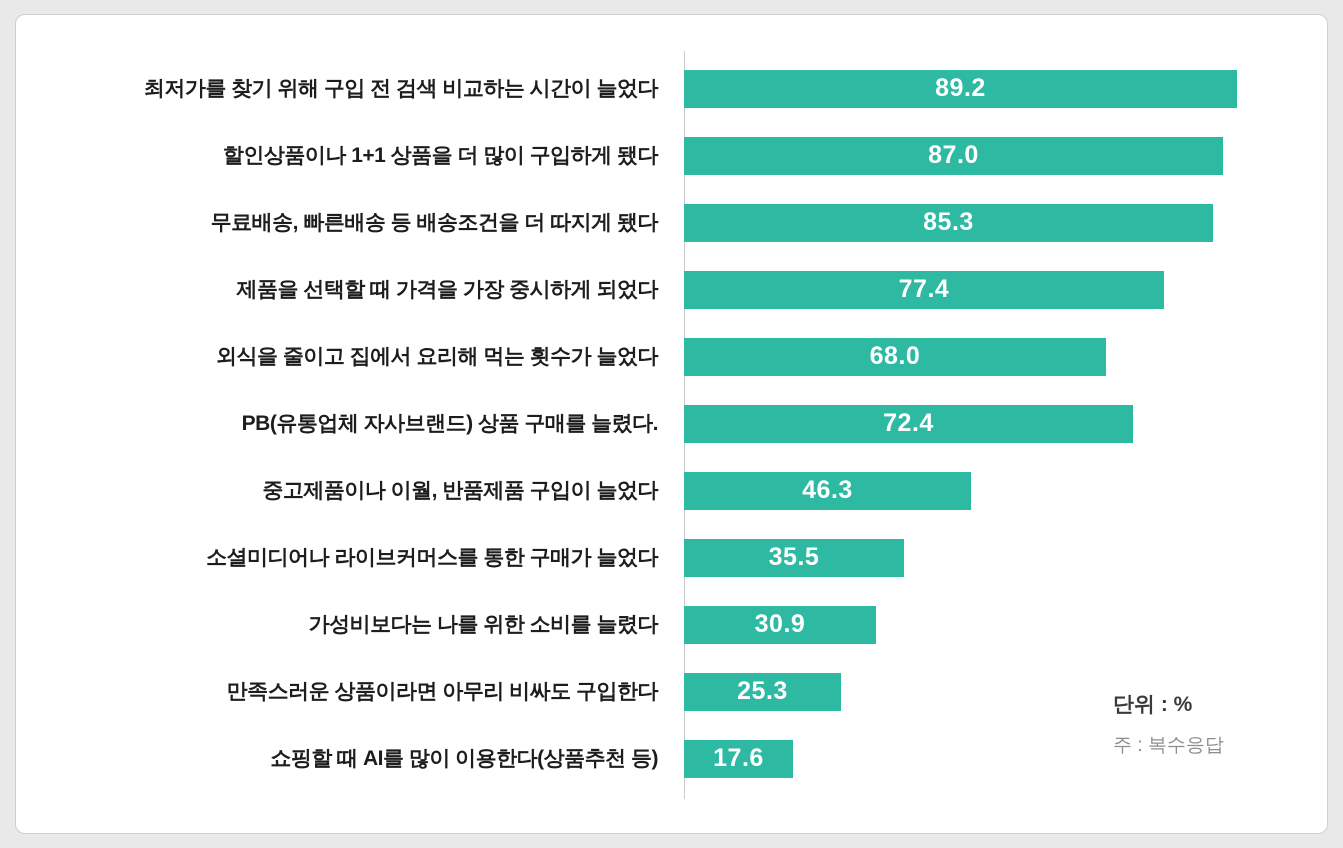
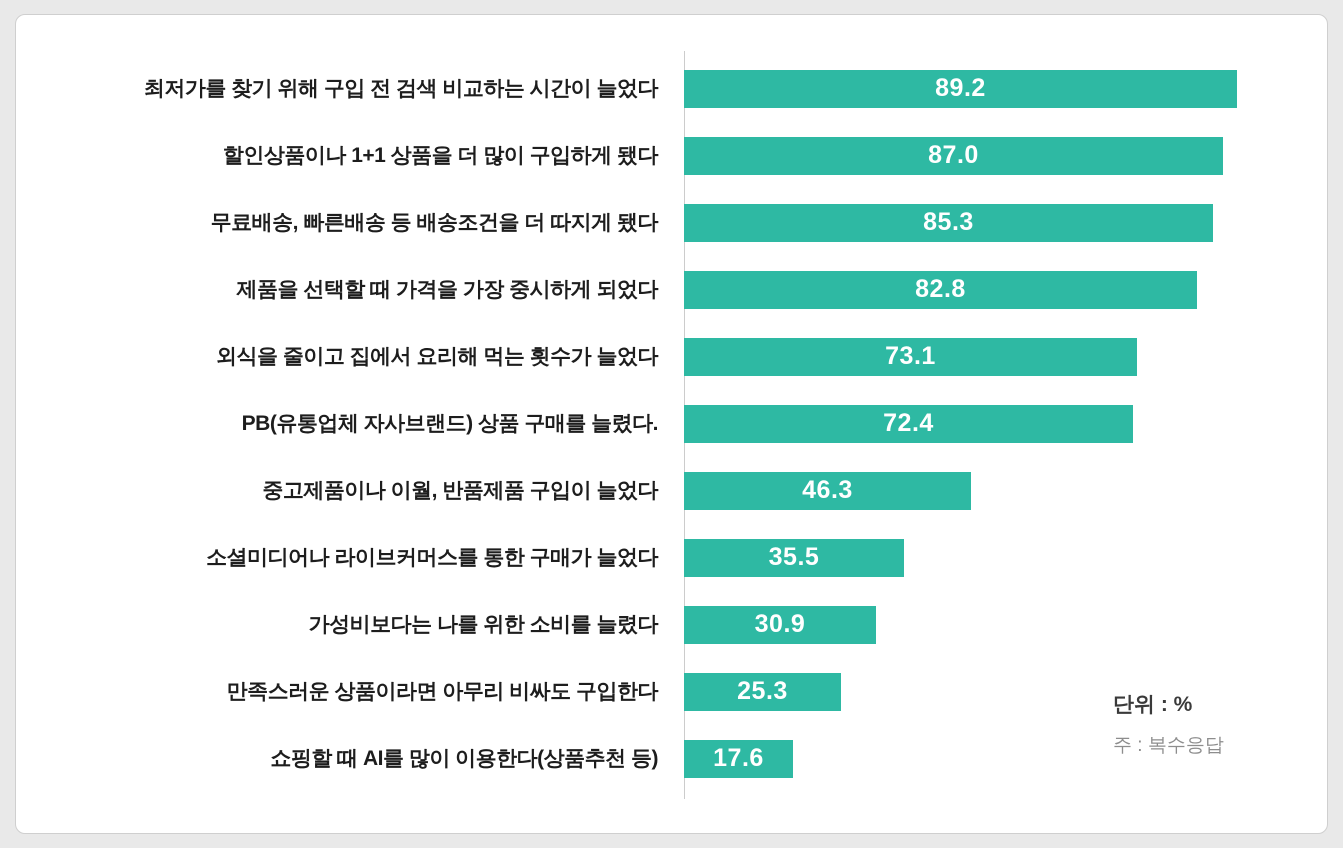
제품을 선택할 때 가격을 가장 중시하게 되었다: 77.4 -> 82.8
외식을 줄이고 집에서 요리해 먹는 횟수가 늘었다: 68.0 -> 73.1
